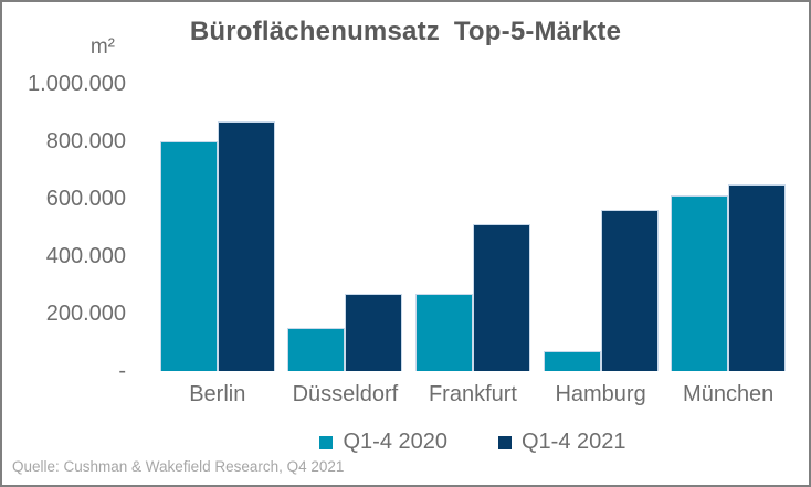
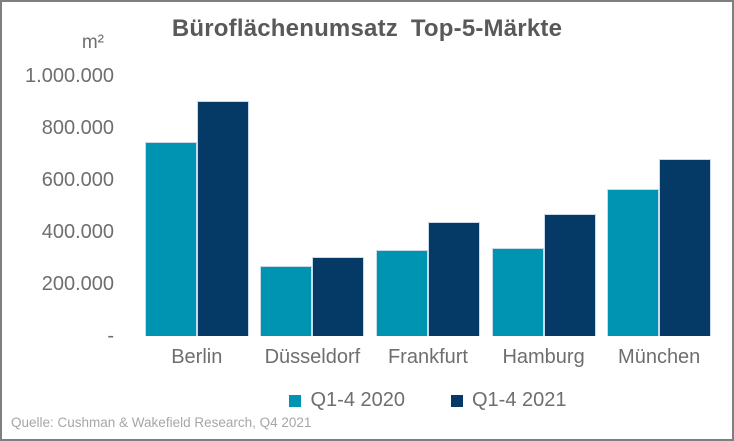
Q1-4 2020/Berlin: 800000 -> 740000
Q1-4 2021/Berlin: 870000 -> 900000
Q1-4 2020/Düsseldorf: 150000 -> 270000
Q1-4 2021/Düsseldorf: 270000 -> 300000
Q1-4 2020/Frankfurt: 270000 -> 330000
Q1-4 2021/Frankfurt: 510000 -> 440000
Q1-4 2020/Hamburg: 70000 -> 340000
Q1-4 2021/Hamburg: 560000 -> 470000
Q1-4 2020/München: 610000 -> 560000
Q1-4 2021/München: 650000 -> 680000
